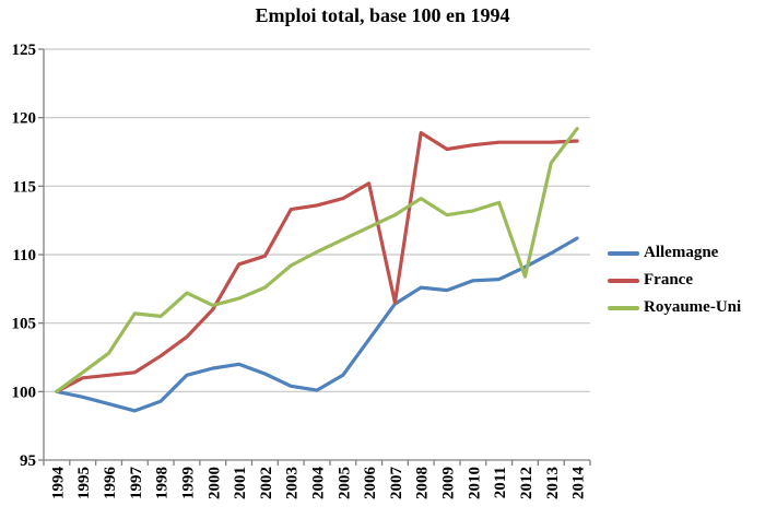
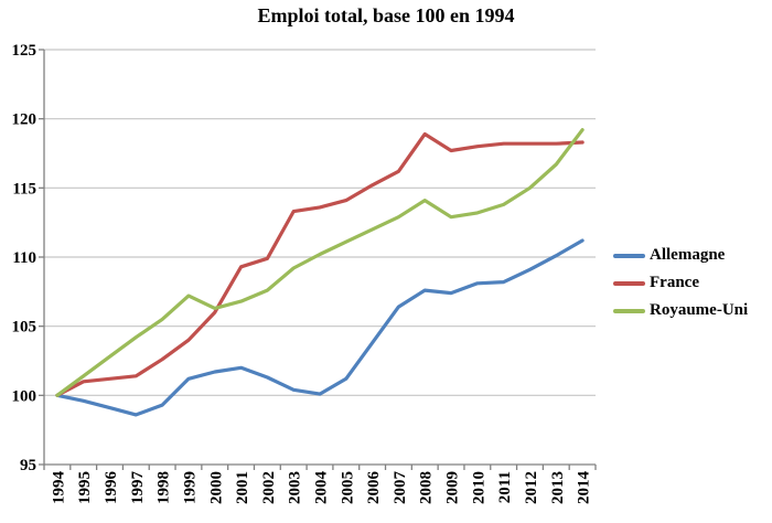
Royaume-Uni/1997: 105.7 -> 104.2
France/2007: 106.5 -> 116.2
Royaume-Uni/2012: 108.4 -> 115.0
